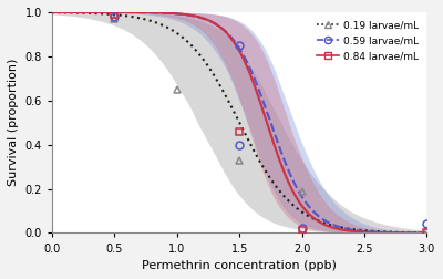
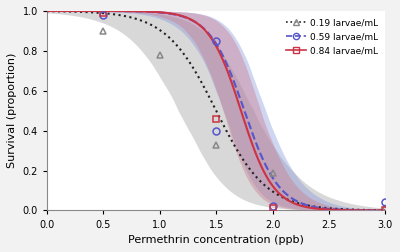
0.19 larvae/mL/0.5: 0.97 -> 0.90
0.19 larvae/mL/1.0: 0.65 -> 0.78
